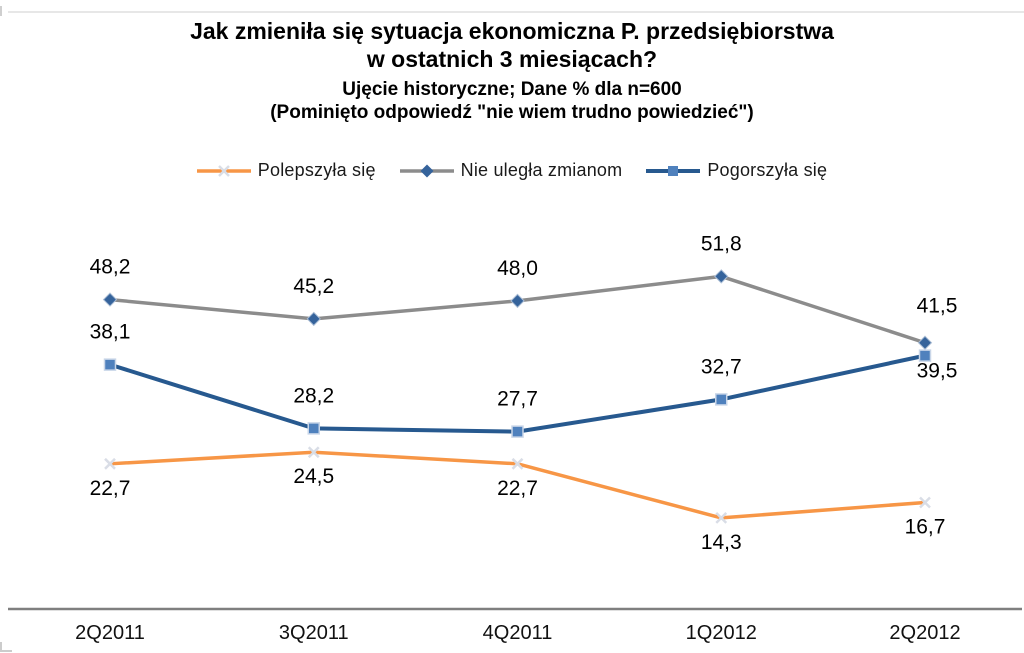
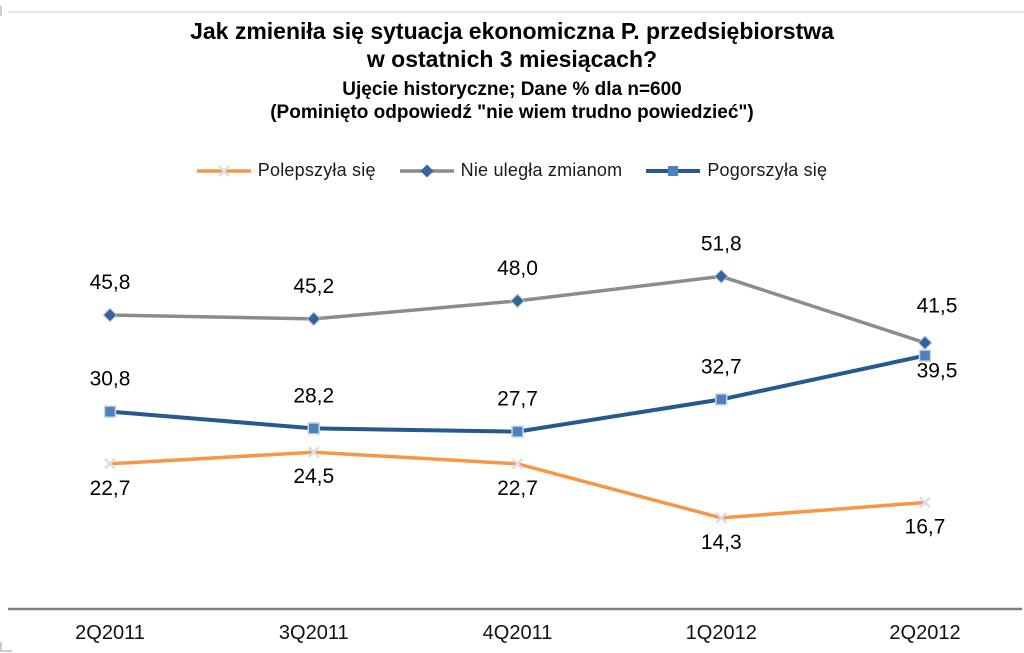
Nie uległa zmianom/2Q2011: 48,2 -> 45,8
Pogorszyła się/2Q2011: 38,1 -> 30,8
